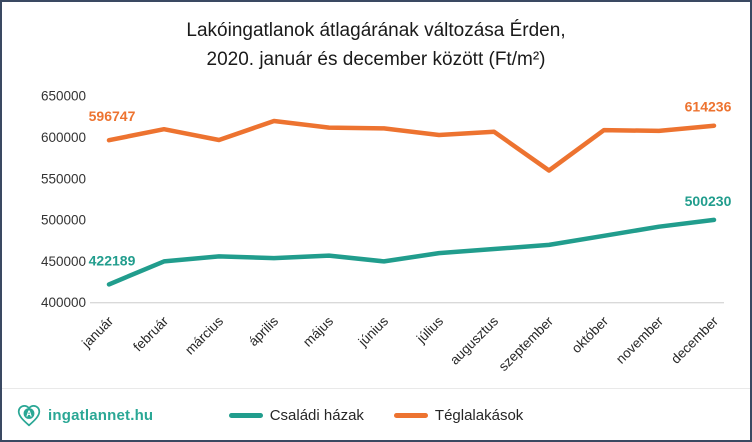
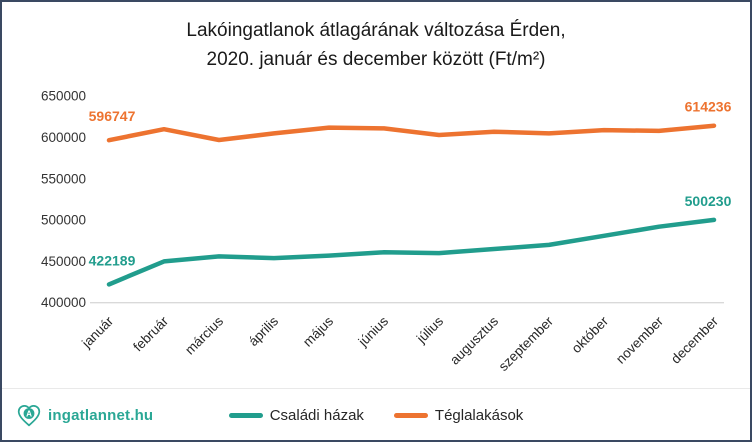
Téglalakások/április: 620000 -> 600000
Családi házak/június: 450000 -> 460000
Téglalakások/szeptember: 560000 -> 600000
